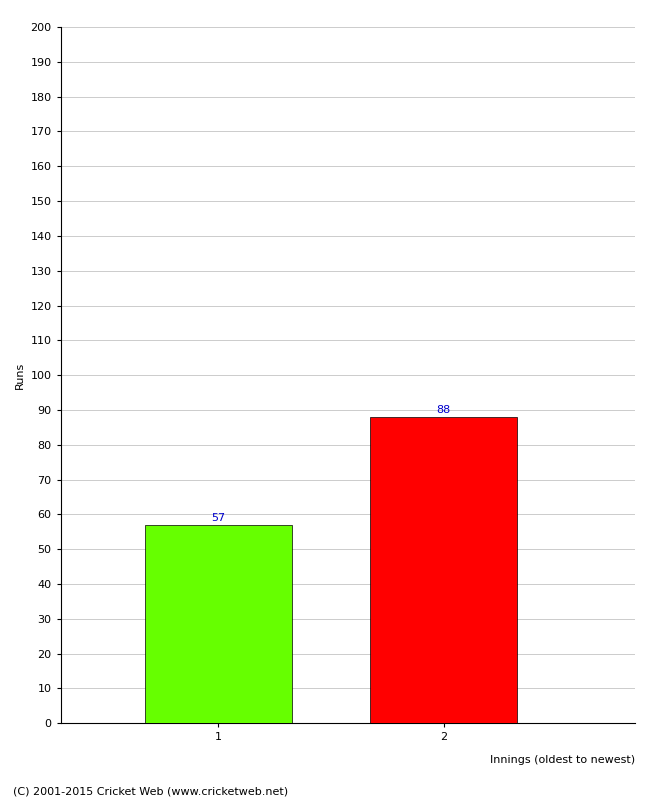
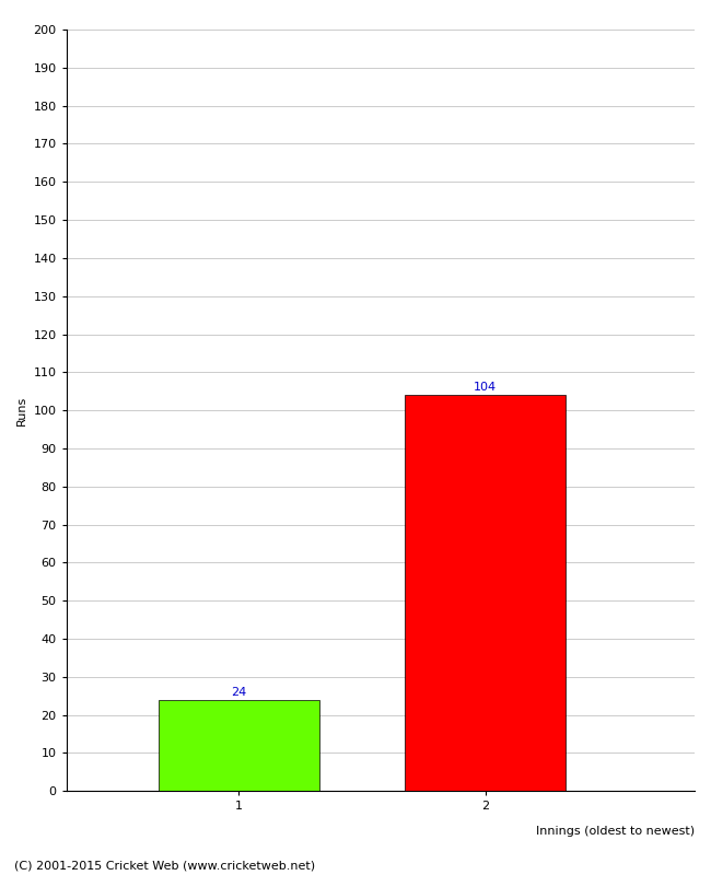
1: 57 -> 24
2: 88 -> 104
